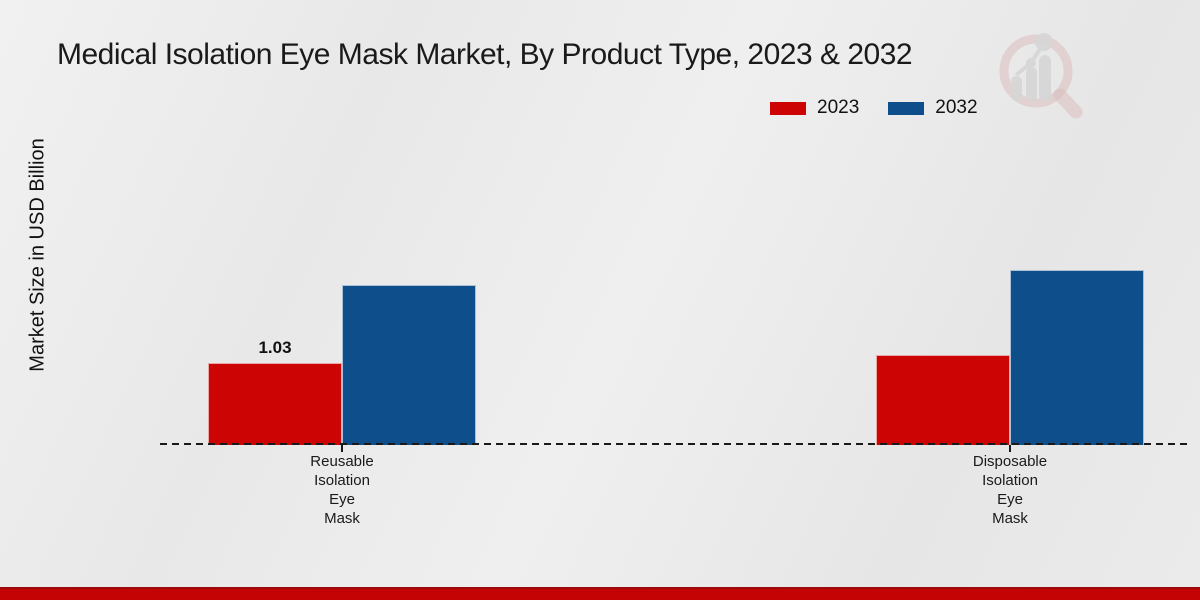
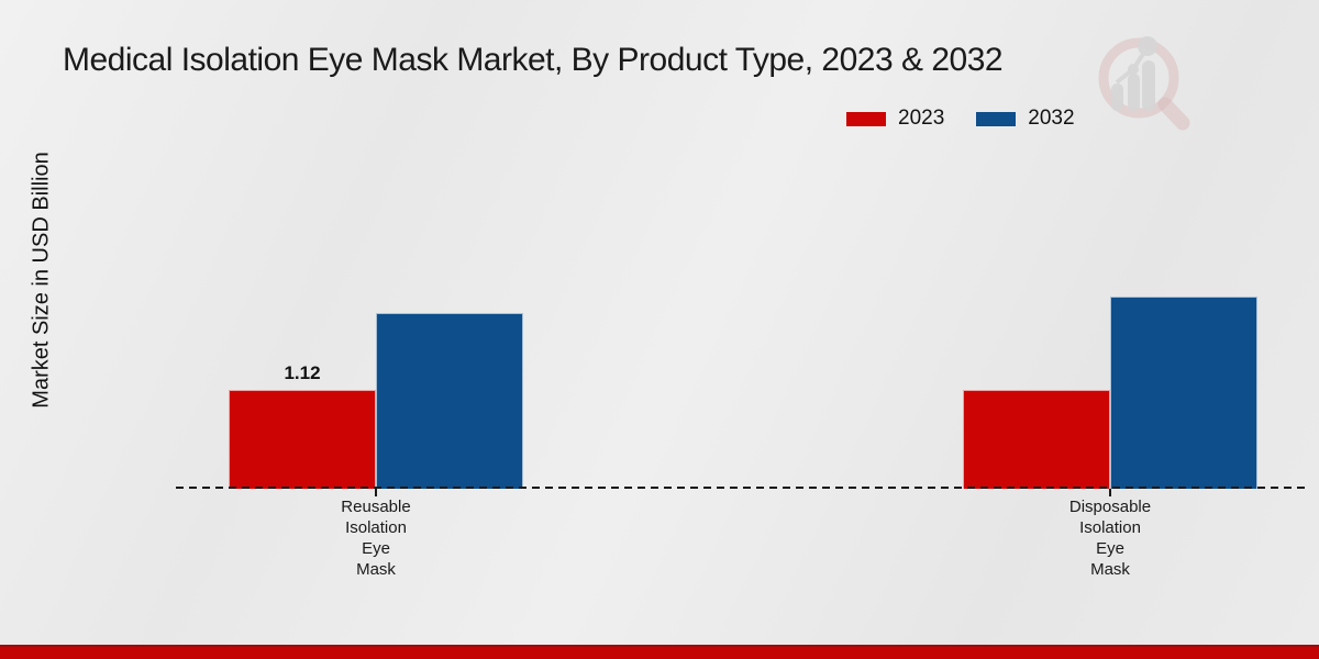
2023/Reusable Isolation Eye Mask: 1.03 -> 1.12
